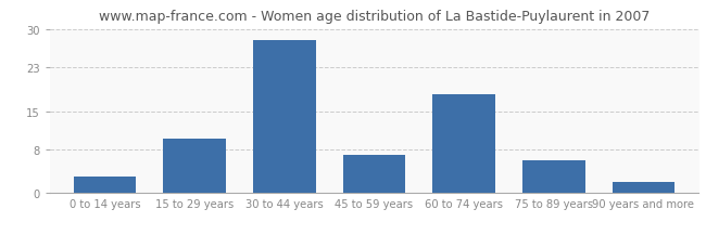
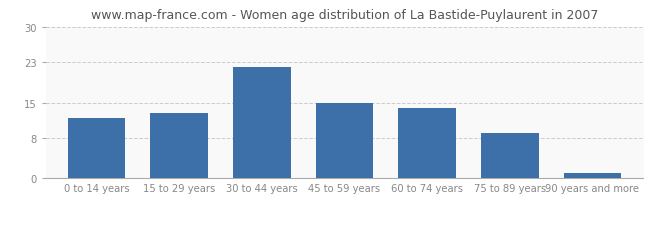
0 to 14 years: 3 -> 12
15 to 29 years: 10 -> 13
30 to 44 years: 28 -> 22
45 to 59 years: 7 -> 15
60 to 74 years: 18 -> 14
75 to 89 years: 6 -> 9
90 years and more: 2 -> 1
